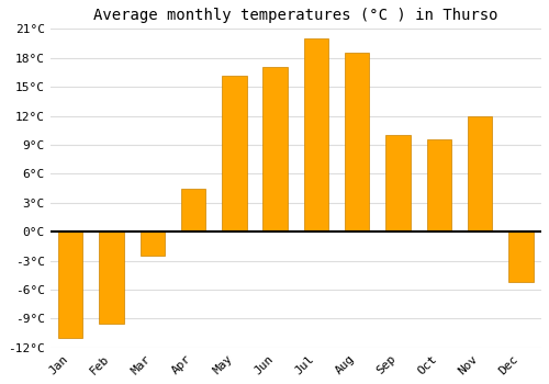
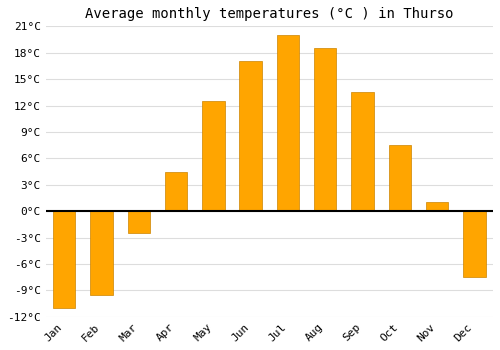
May: 16.2°C -> 12.5°C
Sep: 10.0°C -> 13.5°C
Oct: 9.6°C -> 7.5°C
Nov: 12.0°C -> 1.0°C
Dec: -5.2°C -> -7.5°C
